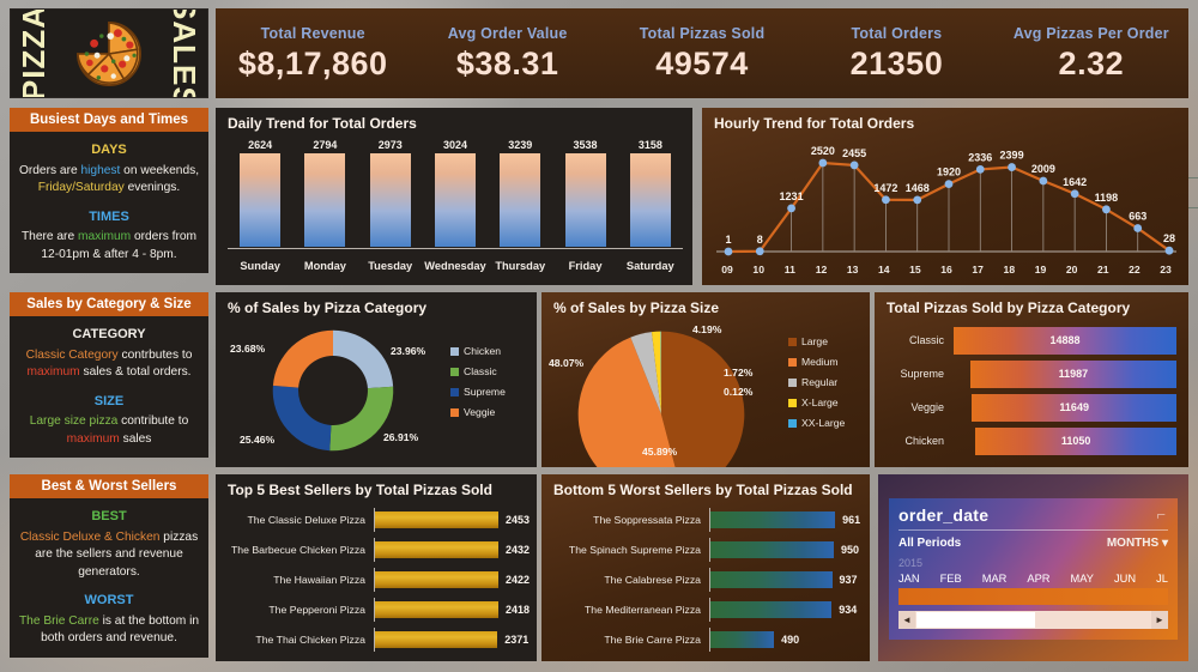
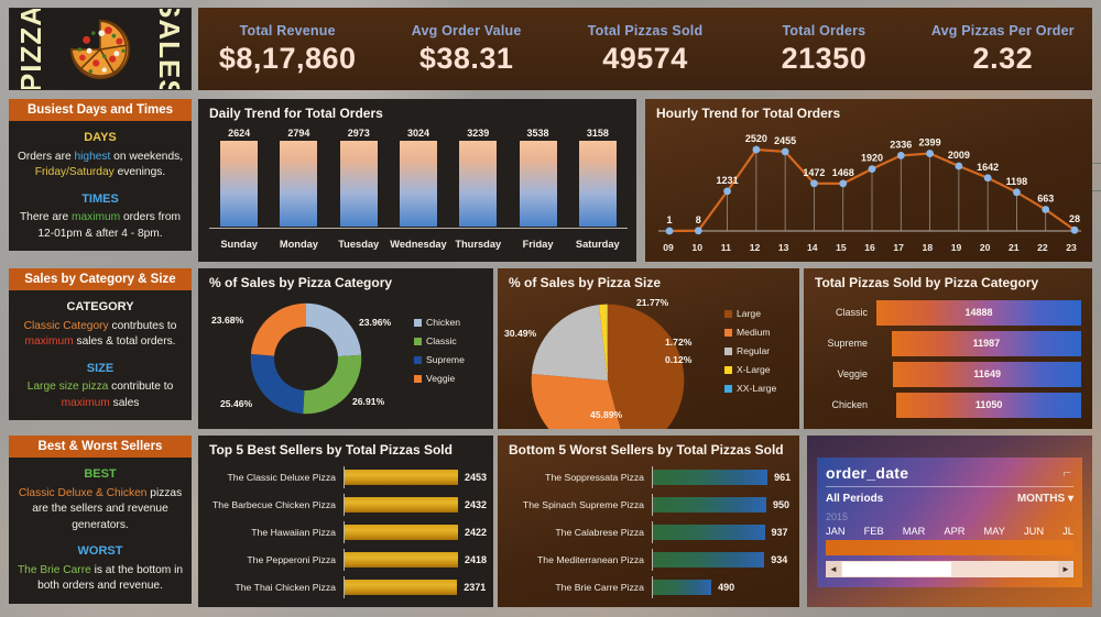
% of Sales by Pizza Size/Medium: 48.07% -> 30.49%
% of Sales by Pizza Size/Regular: 4.19% -> 21.77%
